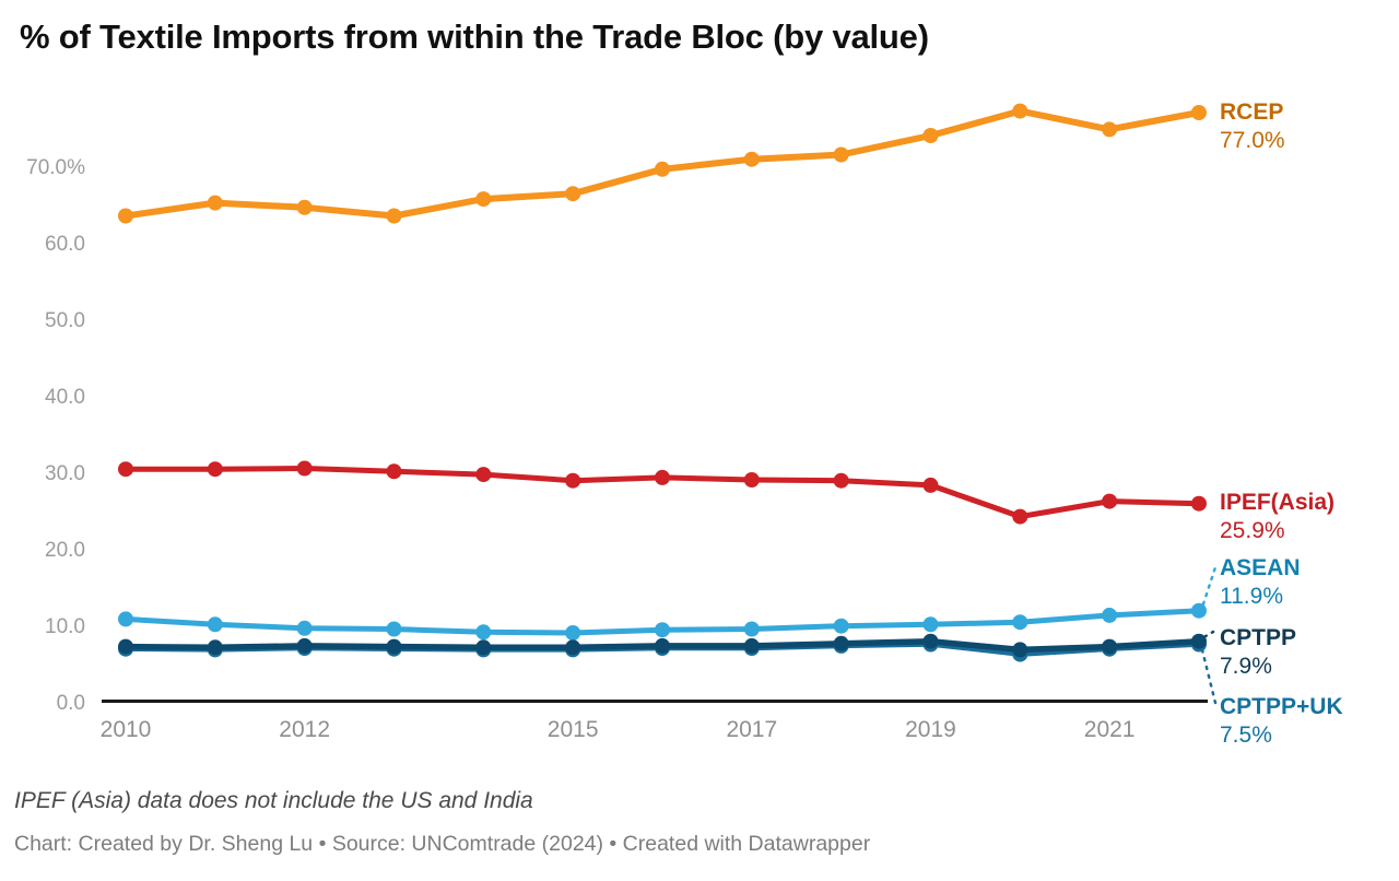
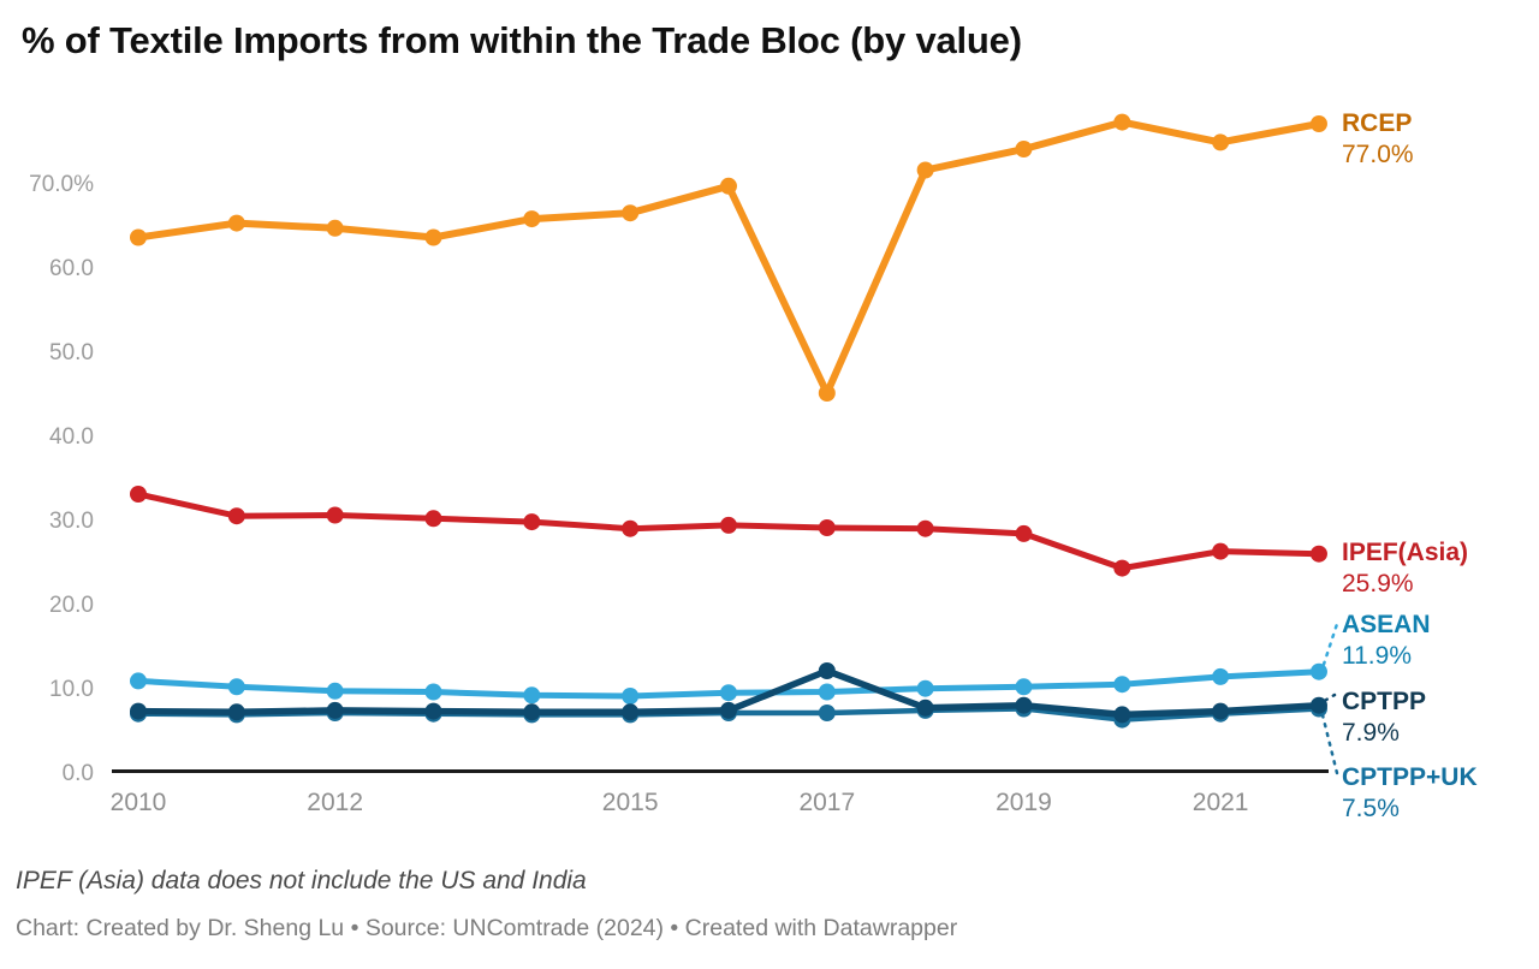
IPEF(Asia)/2010: 30% -> 33%
RCEP/2017: 71% -> 45%
CPTPP/2017: 7% -> 12%
